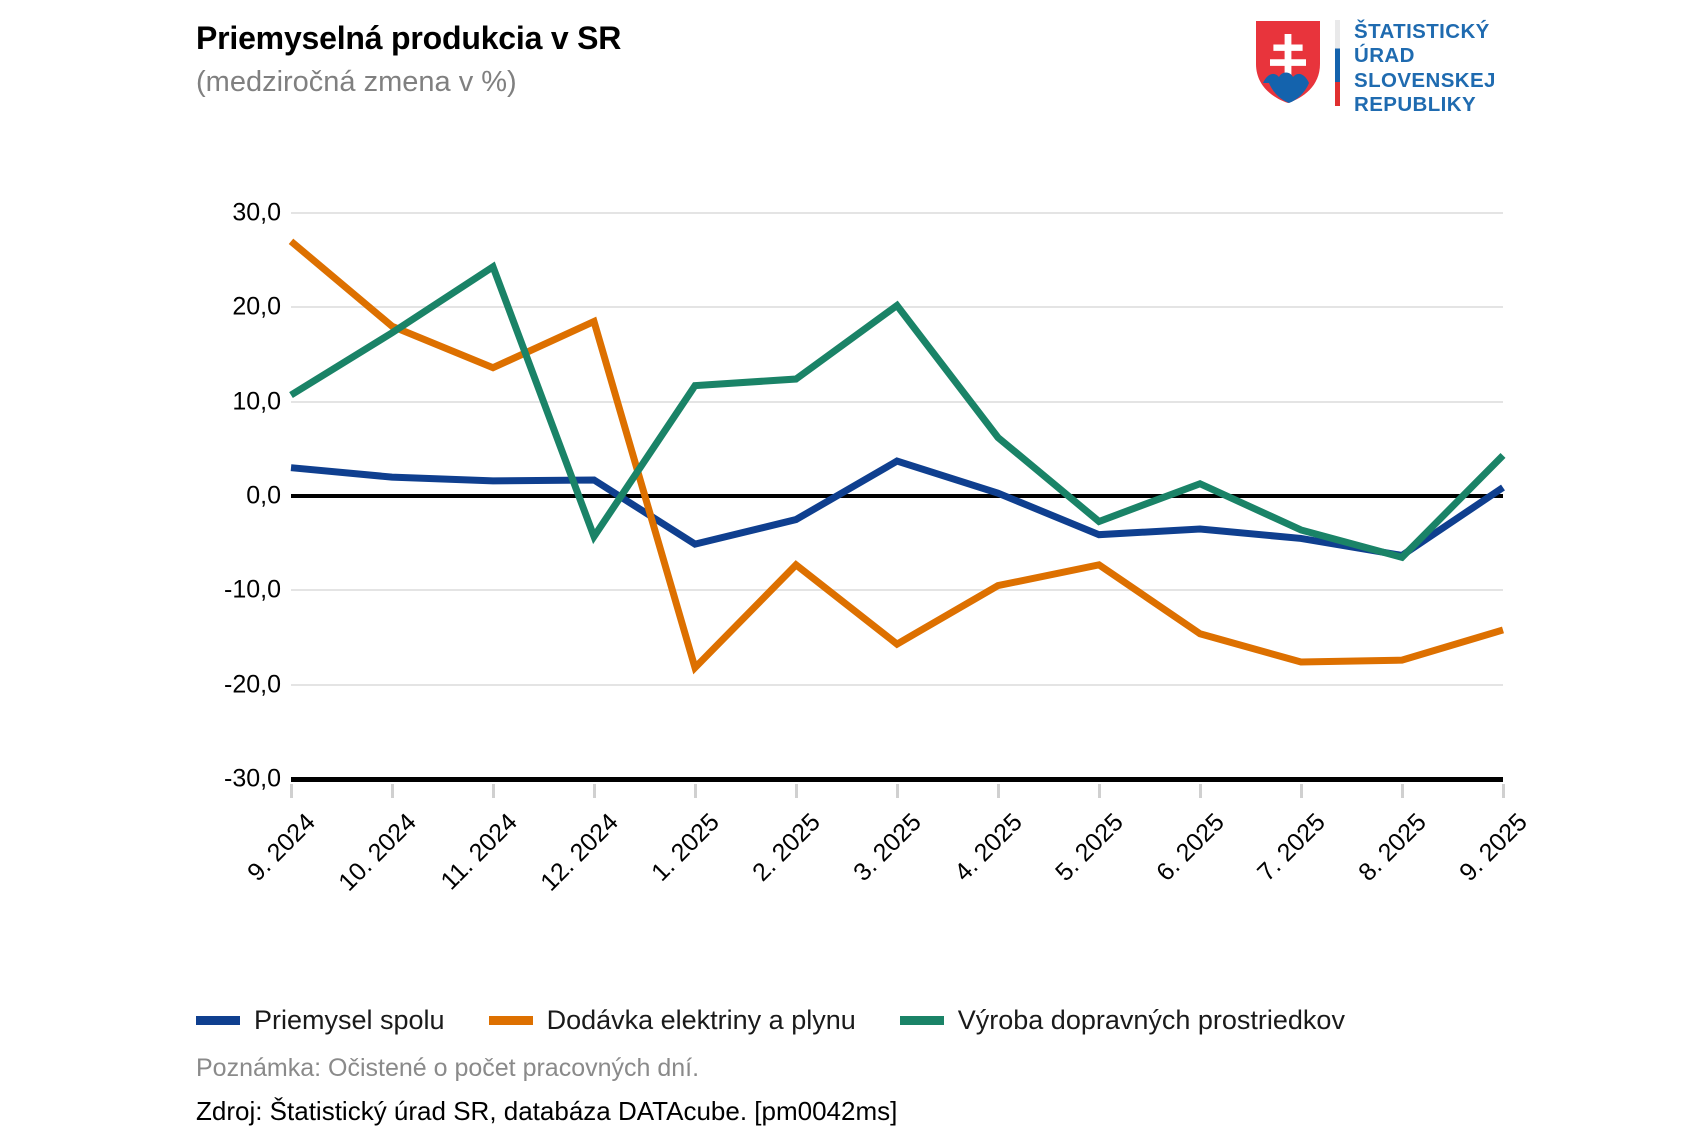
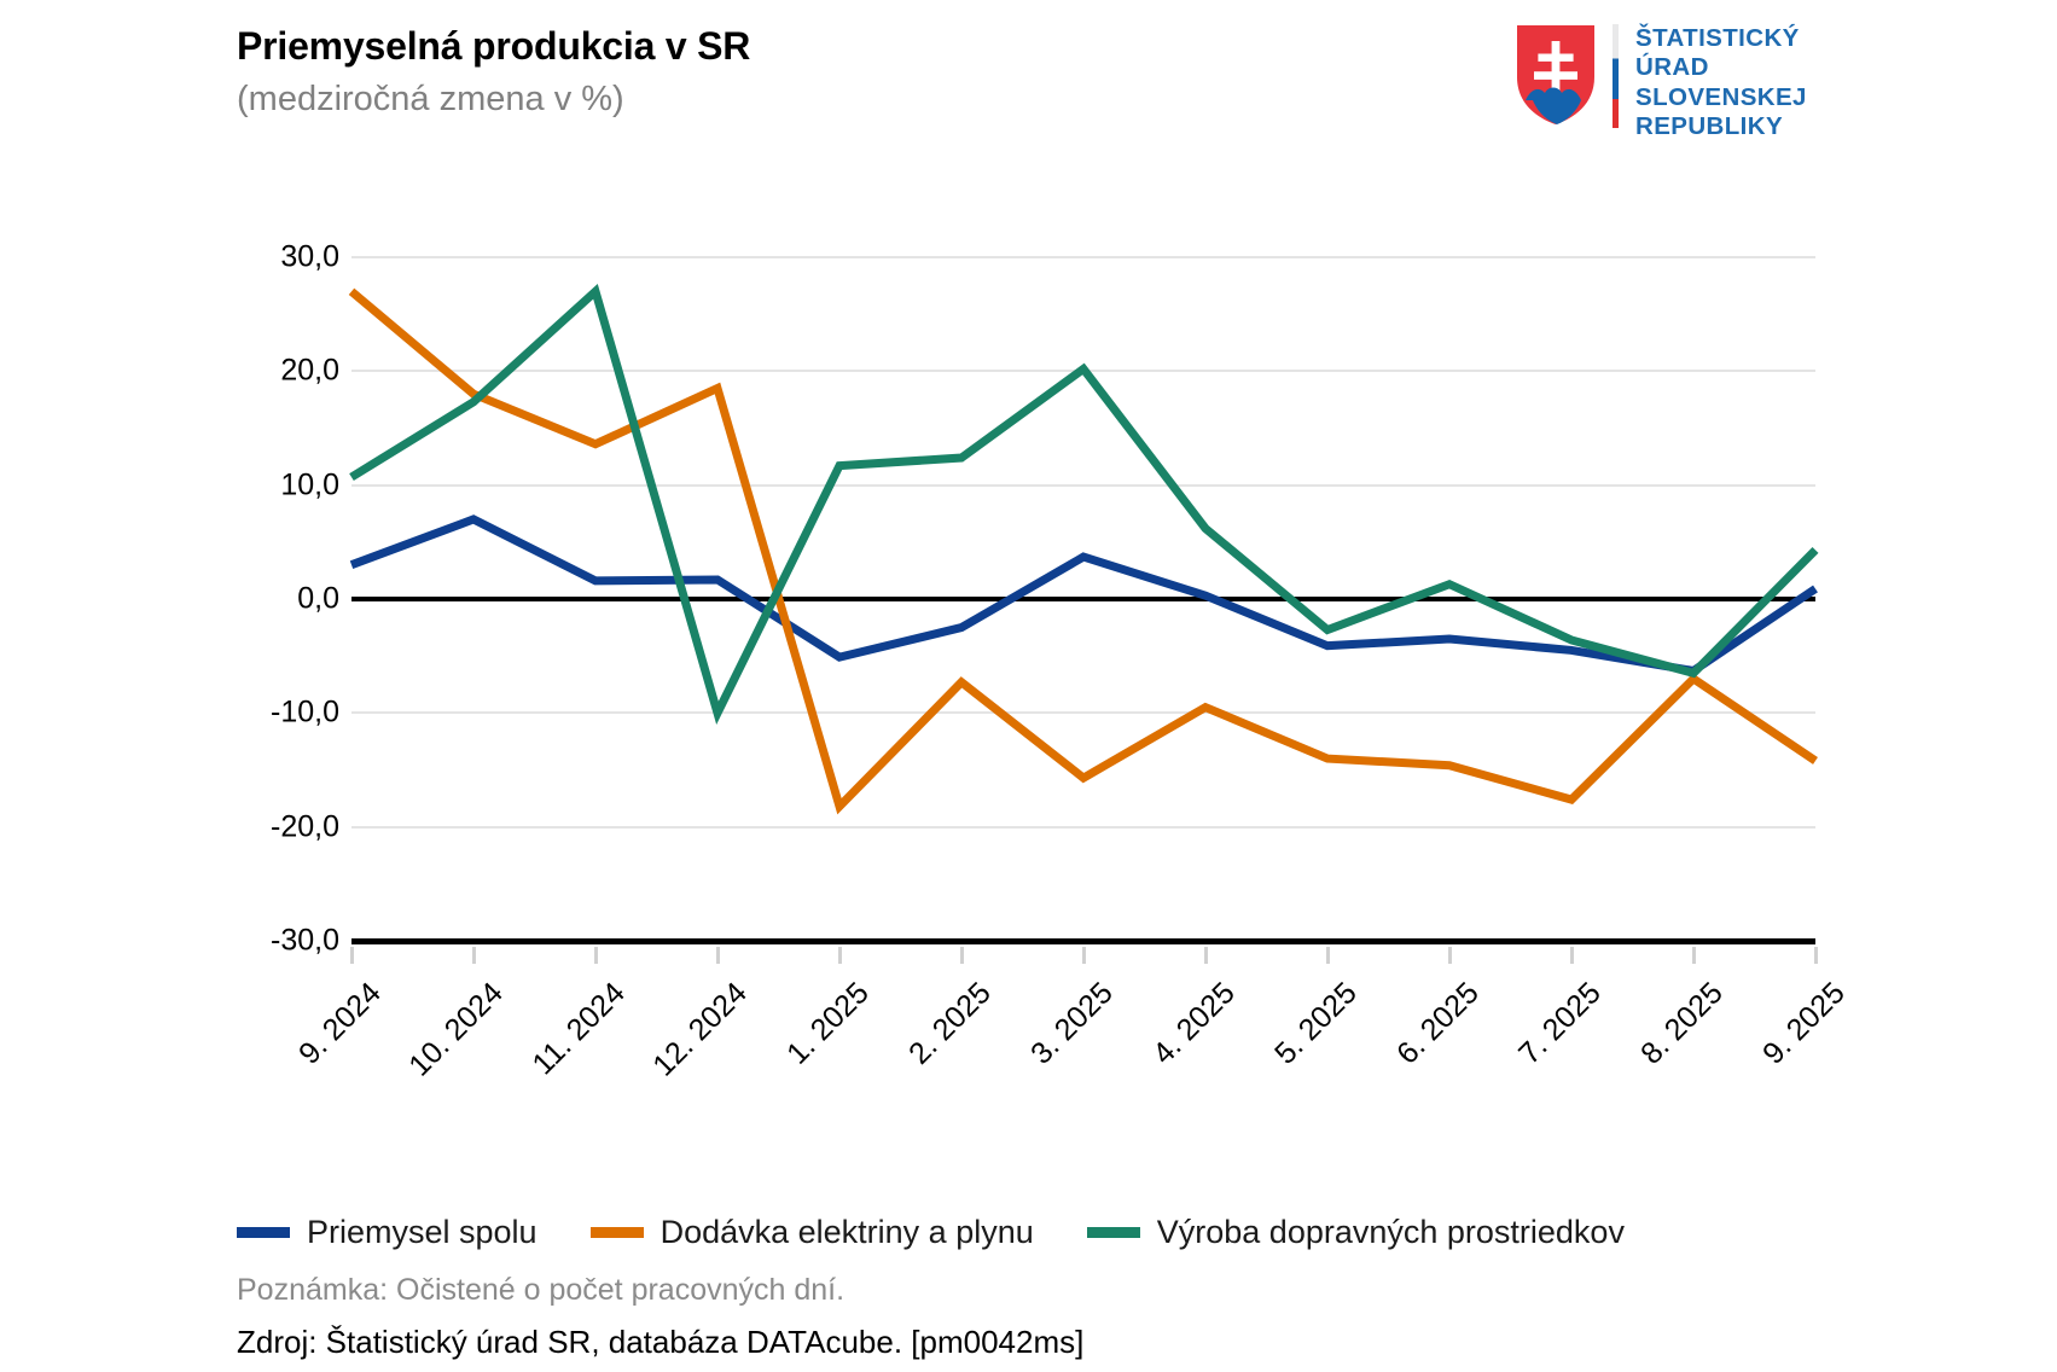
Priemysel spolu/10. 2024: 2 -> 7
Výroba dopravných prostriedkov/11. 2024: 24 -> 27
Výroba dopravných prostriedkov/12. 2024: -4 -> -10
Dodávka elektriny a plynu/5. 2025: -7 -> -14
Dodávka elektriny a plynu/8. 2025: -17 -> -7
